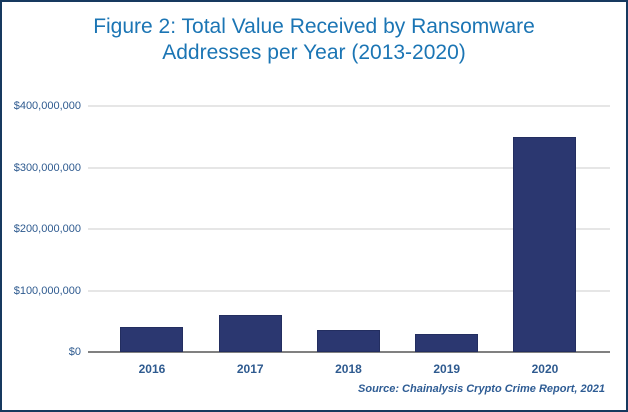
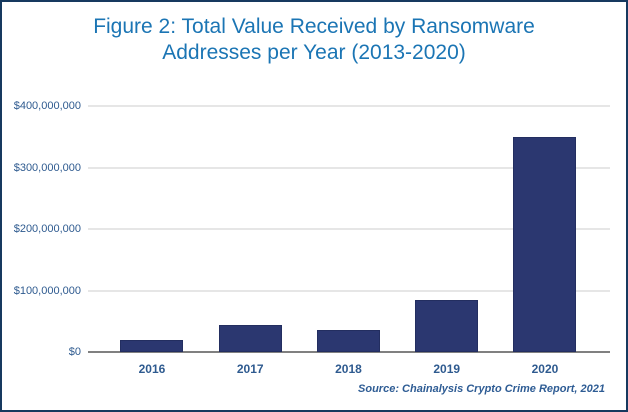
2016: $40000000 -> $20000000
2017: $60000000 -> $40000000
2019: $30000000 -> $80000000
